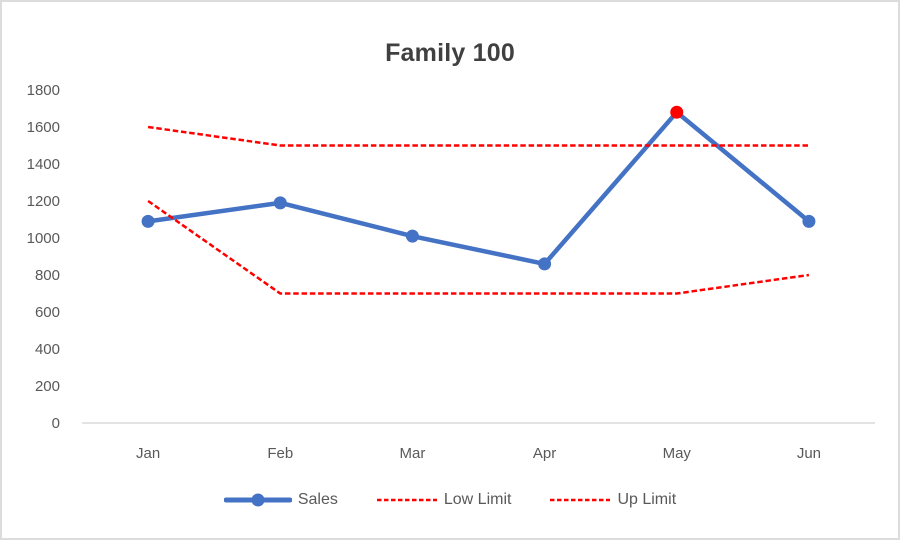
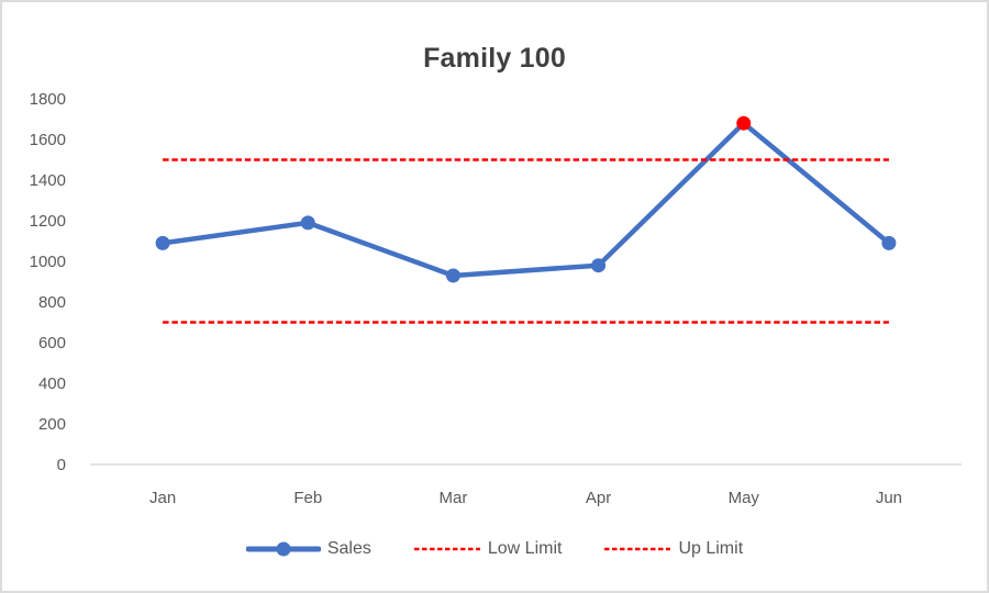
Low Limit/Jan: 1200 -> 700
Up Limit/Jan: 1600 -> 1500
Sales/Mar: 1010 -> 930
Sales/Apr: 860 -> 980
Low Limit/Jun: 800 -> 700
